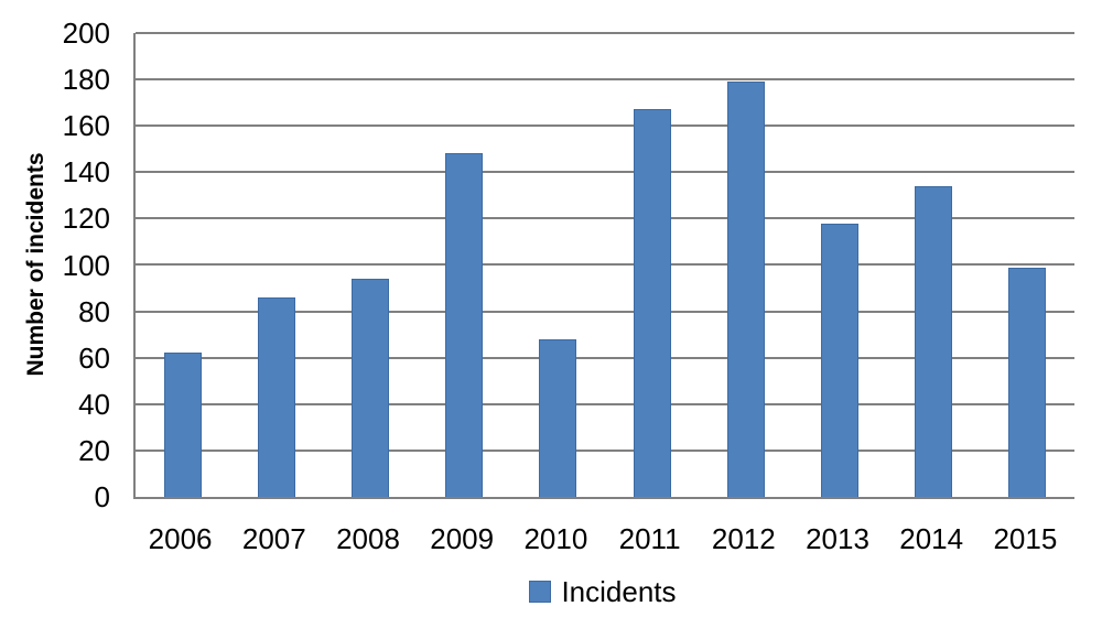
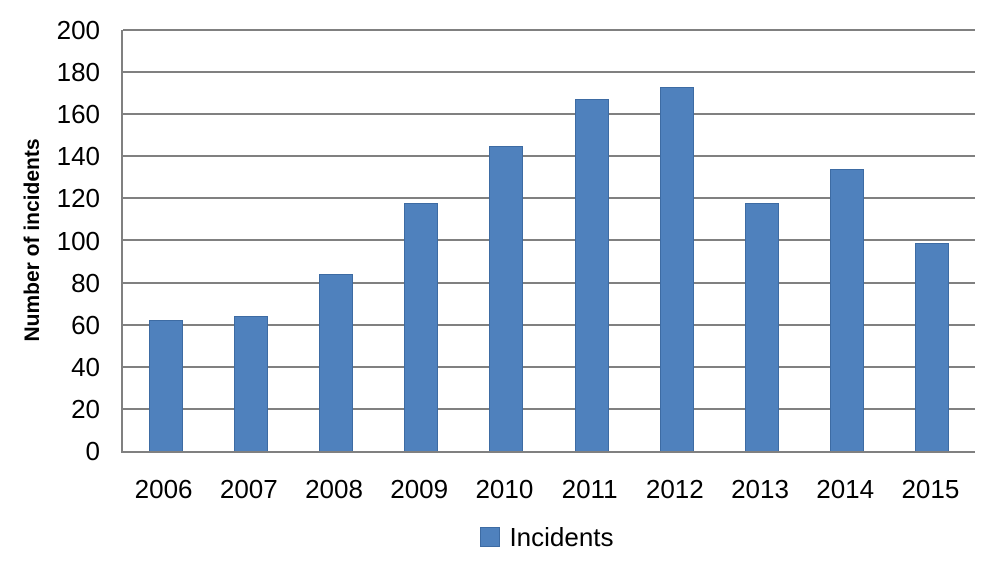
2007: 86 -> 64
2008: 94 -> 84
2009: 148 -> 118
2010: 68 -> 145
2012: 179 -> 173
